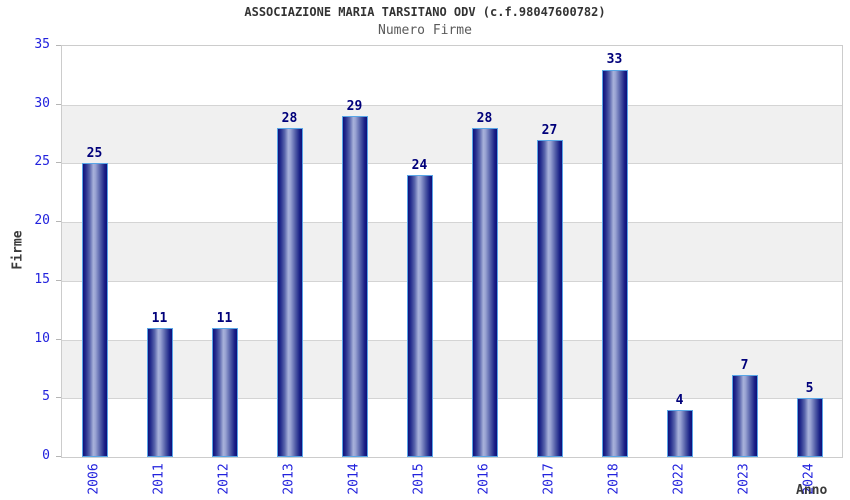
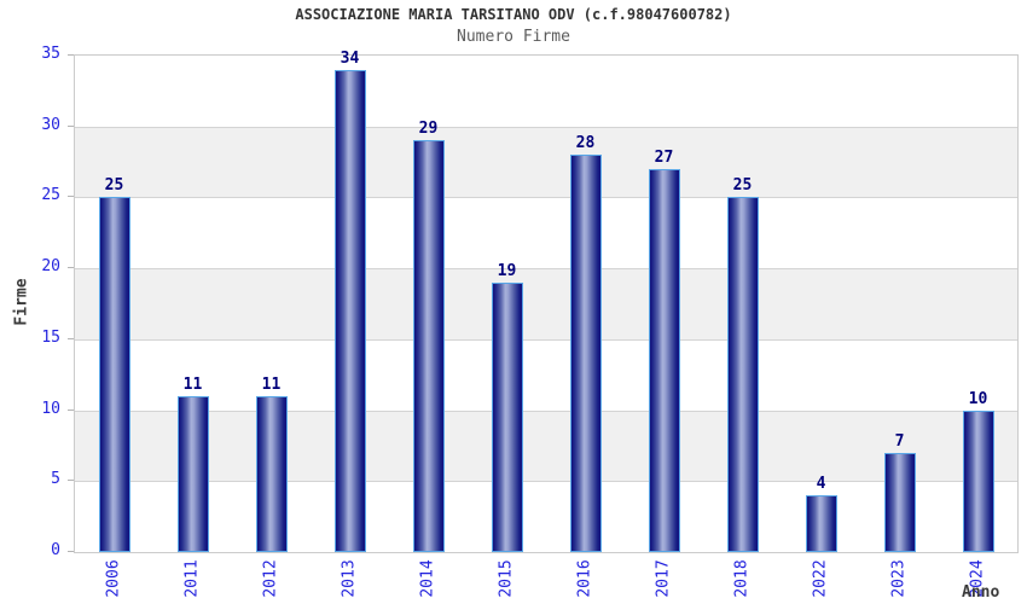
2013: 28 -> 34
2015: 24 -> 19
2018: 33 -> 25
2024: 5 -> 10
